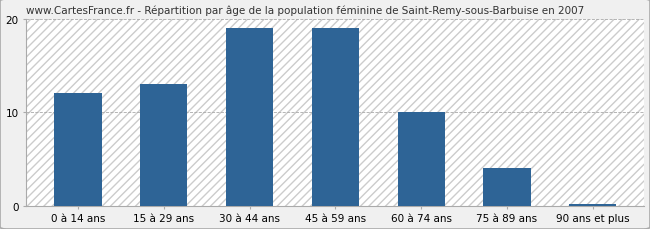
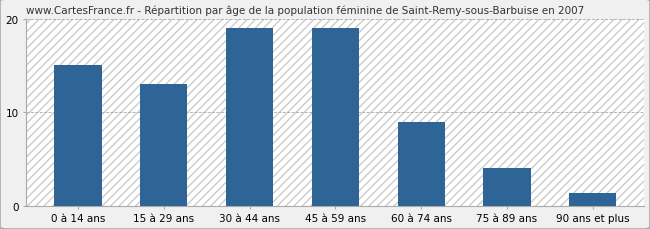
0 à 14 ans: 12.0 -> 15.0
60 à 74 ans: 10.0 -> 9.0
90 ans et plus: 0.2 -> 1.4
